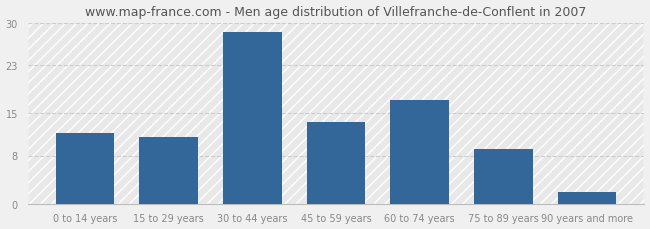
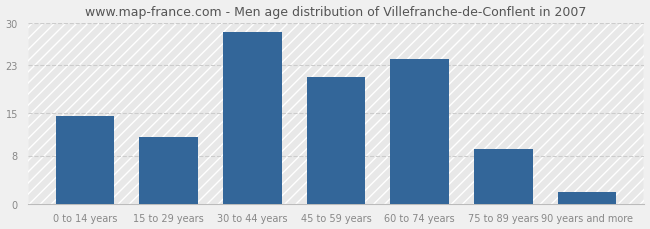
0 to 14 years: 11.8 -> 14.5
45 to 59 years: 13.6 -> 21.0
60 to 74 years: 17.2 -> 24.0
